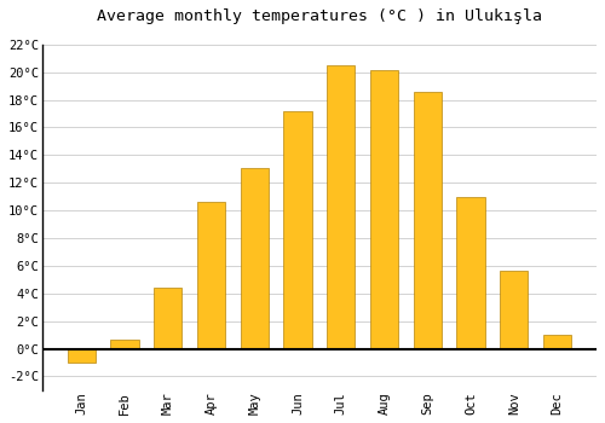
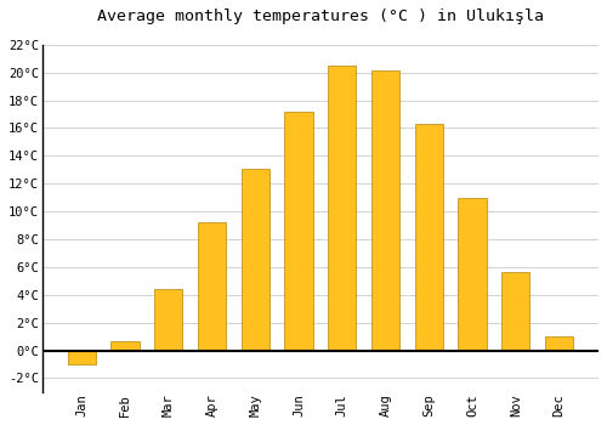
Apr: 10.6°C -> 9.2°C
Sep: 18.6°C -> 16.3°C
